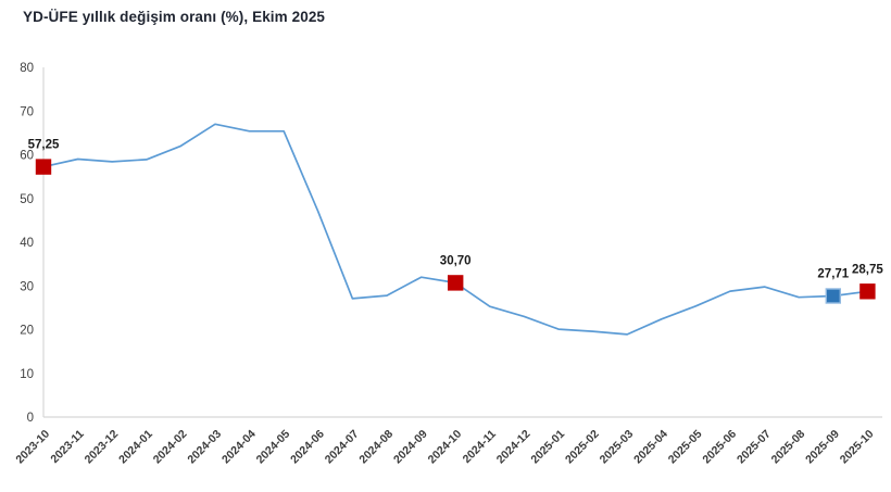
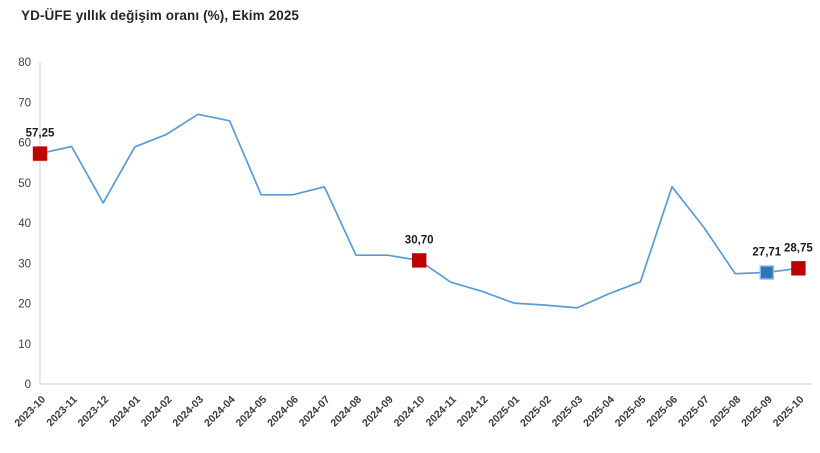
2023-12: 58 -> 45
2024-05: 65 -> 47
2024-07: 27 -> 49
2024-08: 28 -> 32
2025-06: 29 -> 49
2025-07: 30 -> 39
